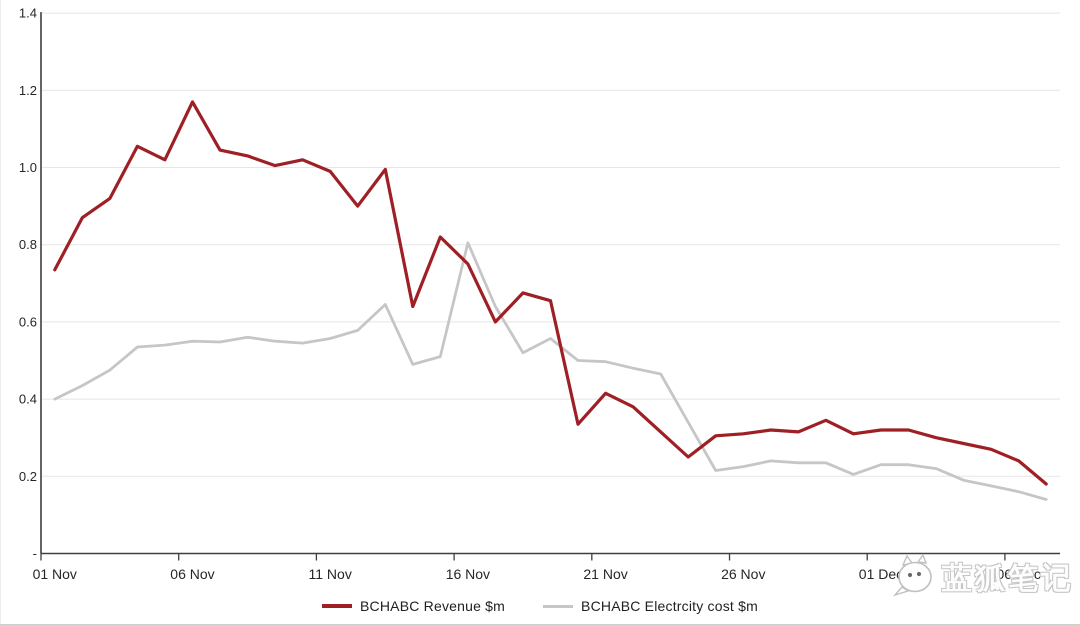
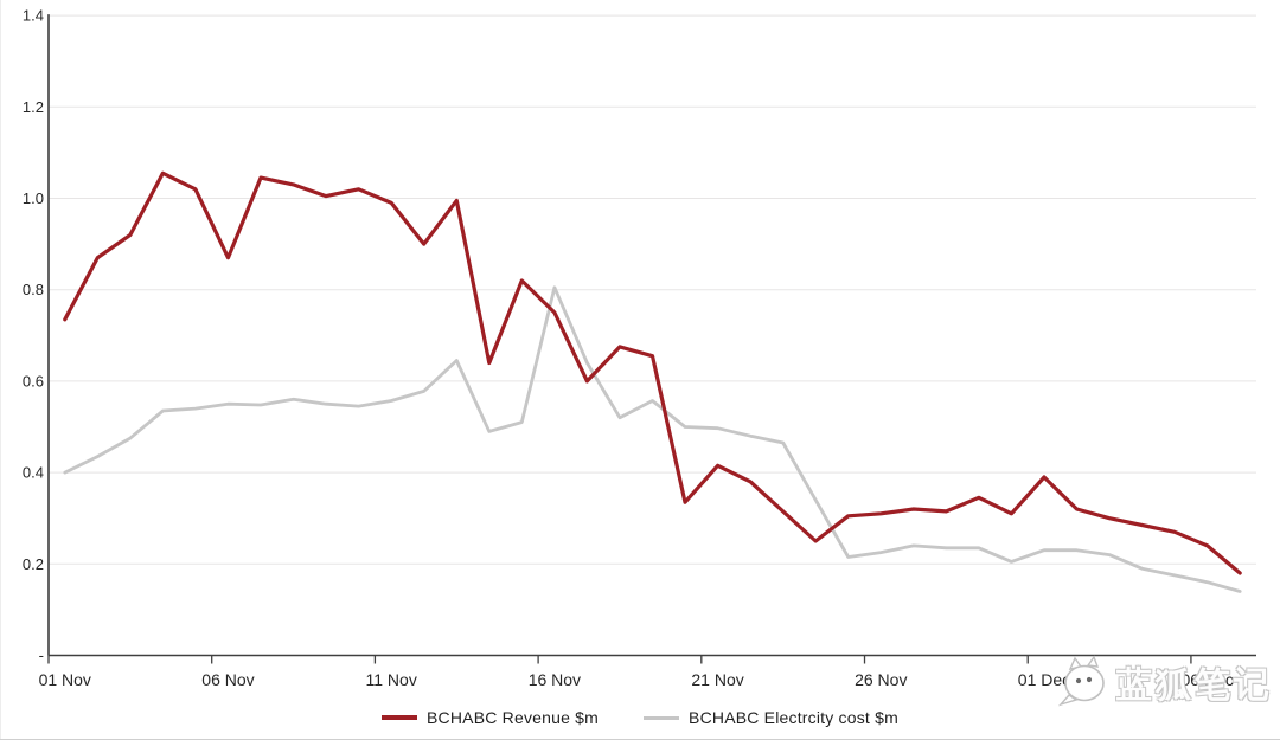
BCHABC Revenue $m/06 Nov: 1.17 -> 0.87
BCHABC Revenue $m/01 Dec: 0.32 -> 0.39
